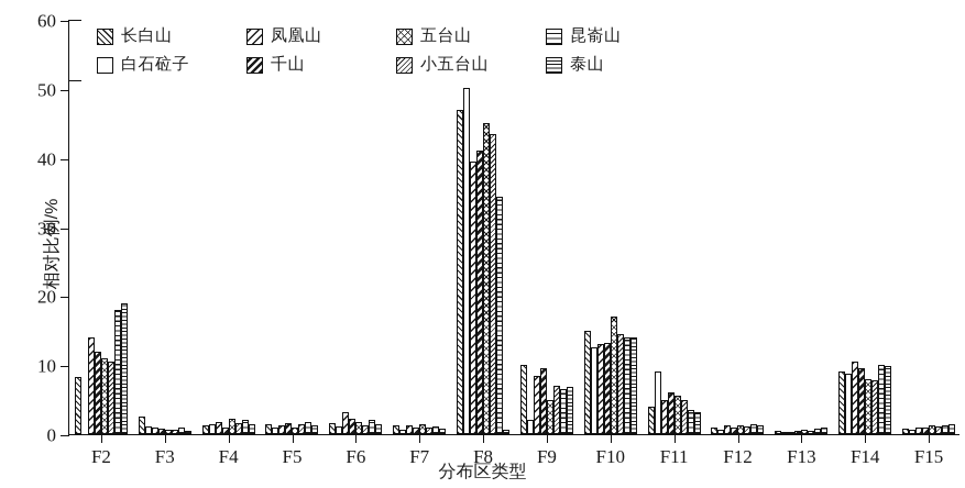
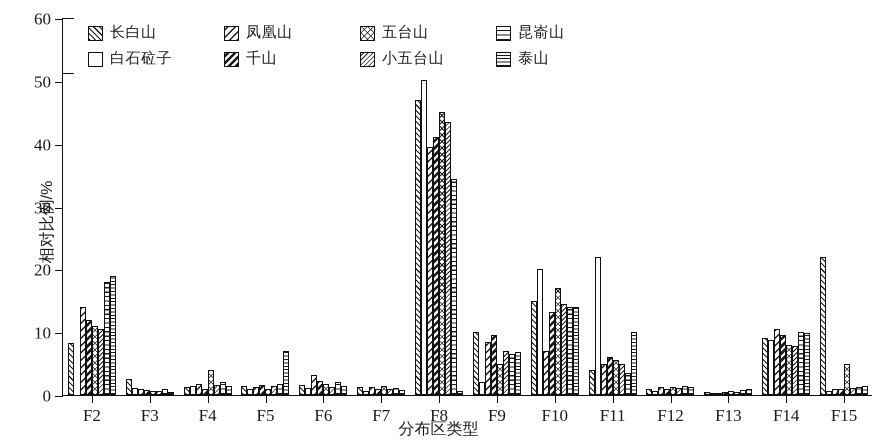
五台山/F4: 2 -> 4
泰山/F5: 1 -> 7
白石砬子/F10: 12 -> 20
凤凰山/F10: 13 -> 7
白石砬子/F11: 9 -> 22
泰山/F11: 3 -> 10
长白山/F15: 1 -> 22
五台山/F15: 1 -> 5
